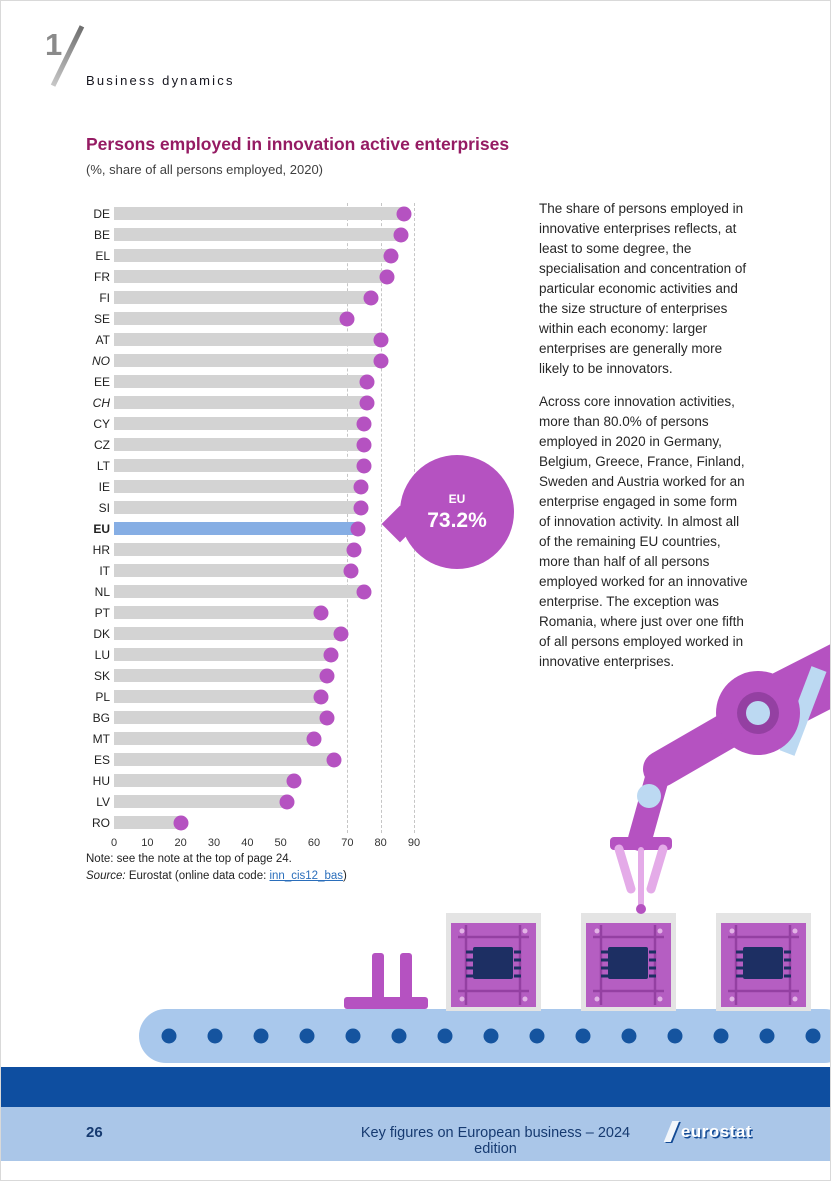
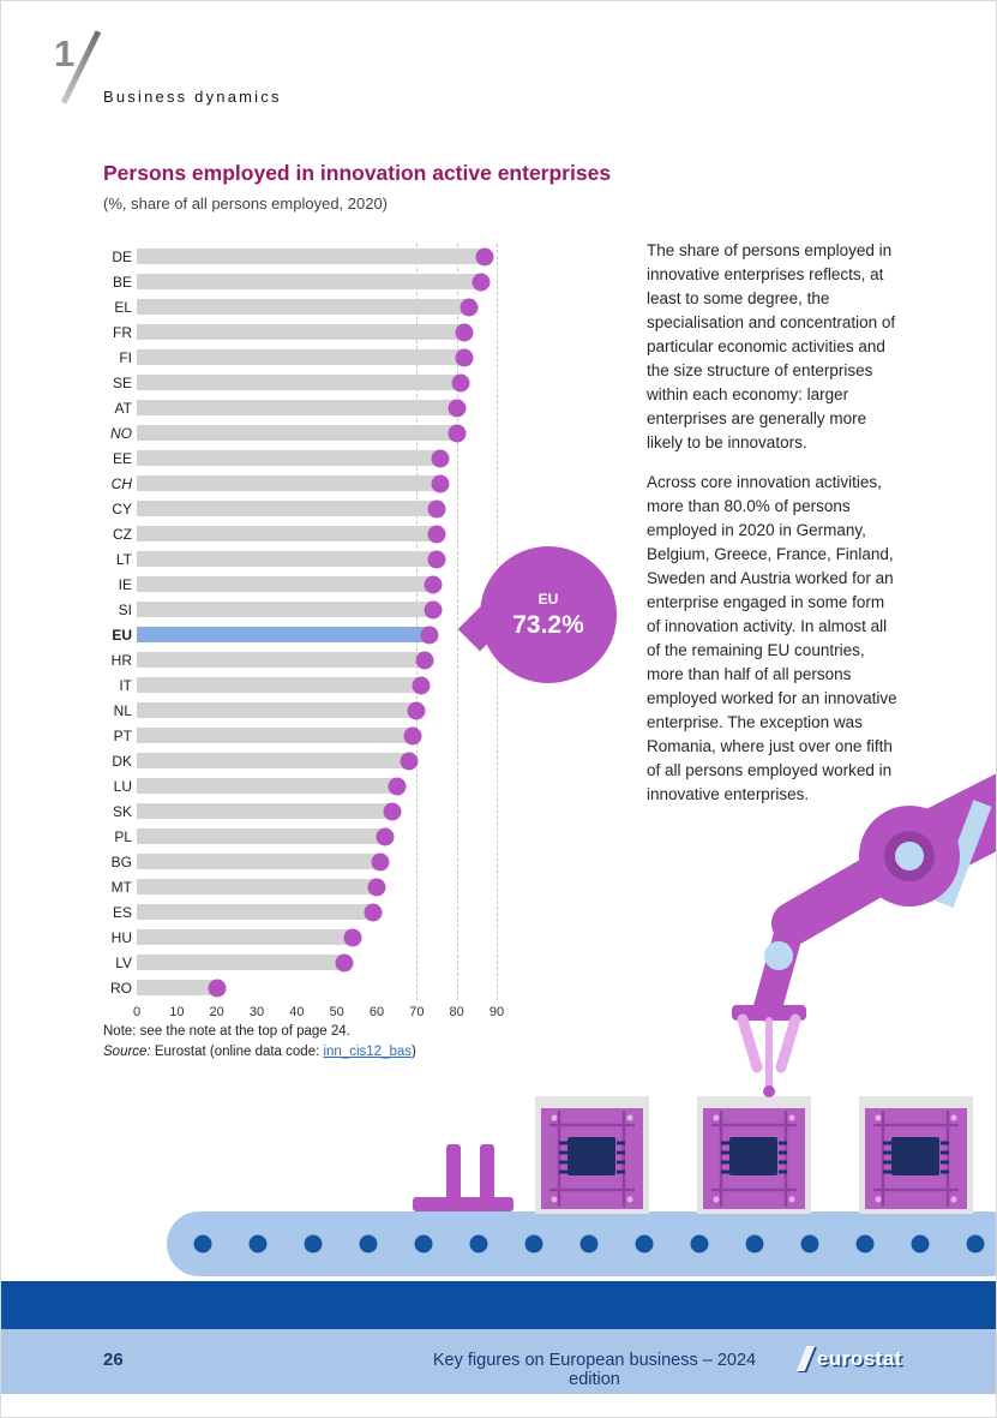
FI: 77 -> 82
SE: 70 -> 81
NL: 75 -> 70
PT: 62 -> 69
BG: 64 -> 61
ES: 66 -> 59
